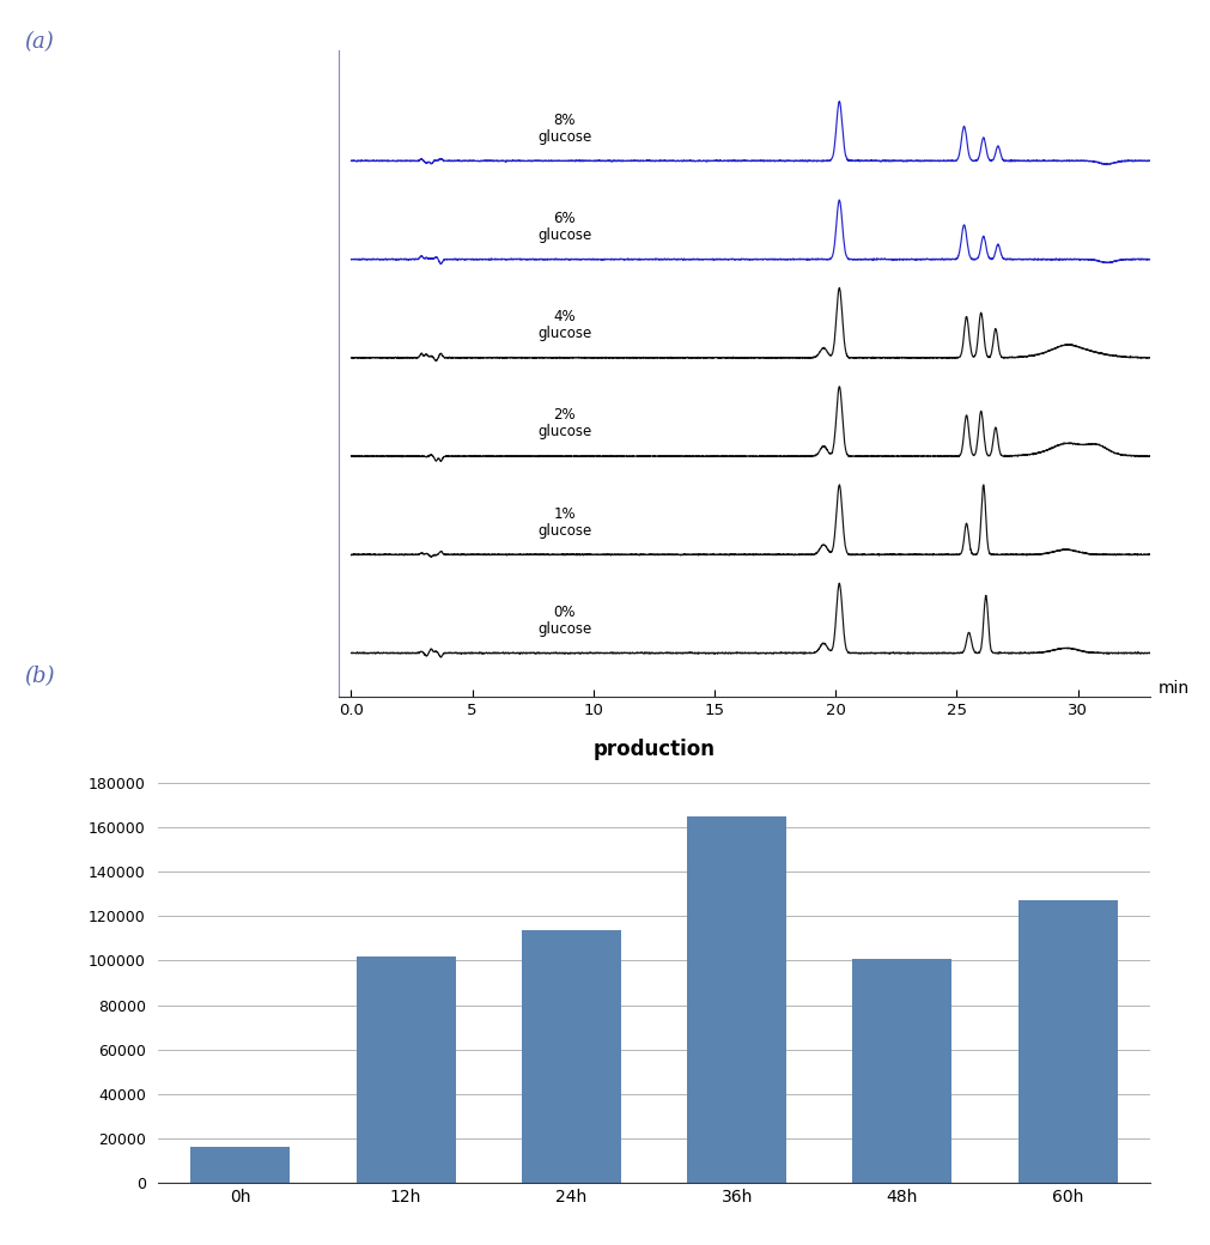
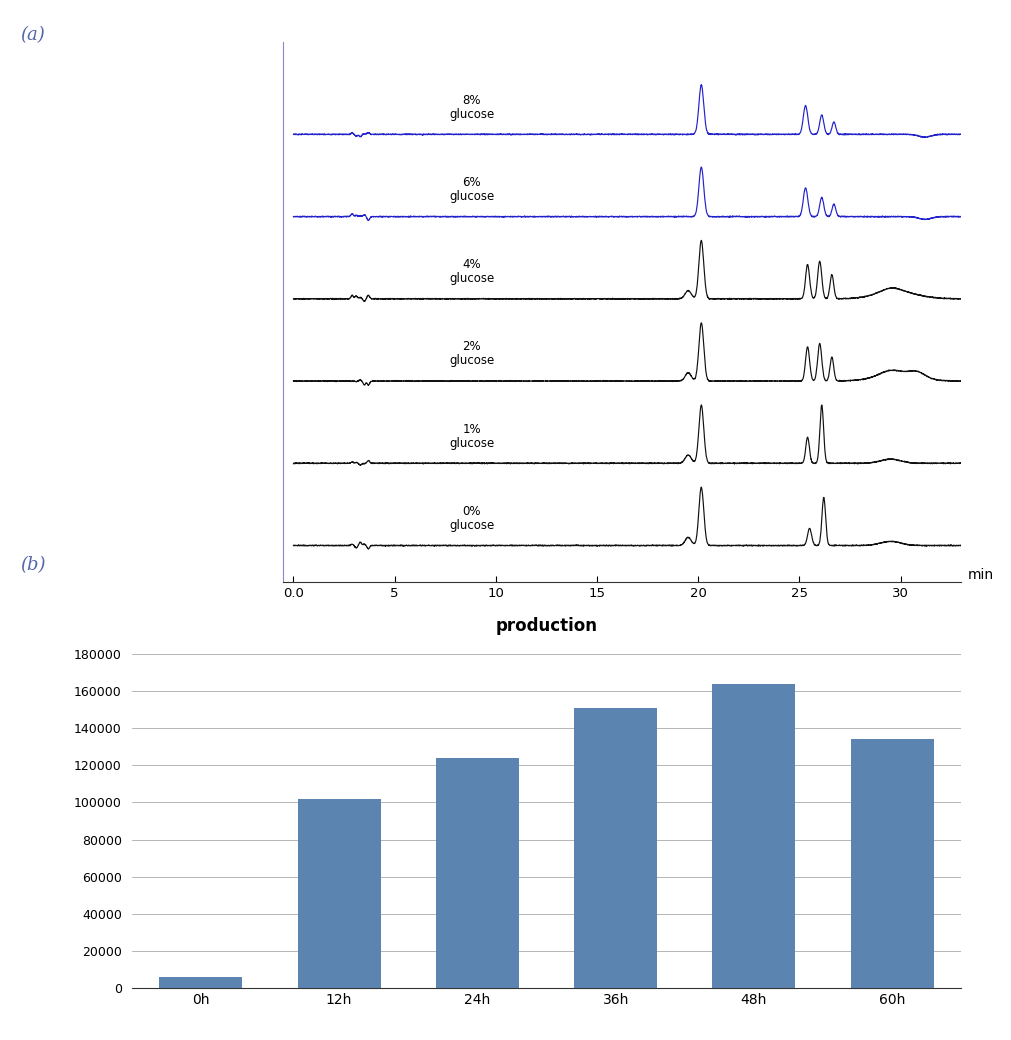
production/0h: 16000 -> 6000
production/24h: 114000 -> 124000
production/36h: 165000 -> 151000
production/48h: 101000 -> 164000
production/60h: 127000 -> 134000
